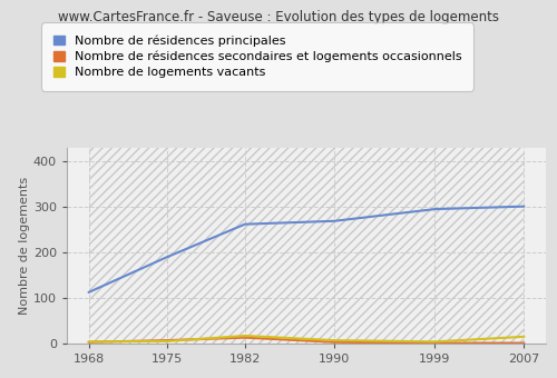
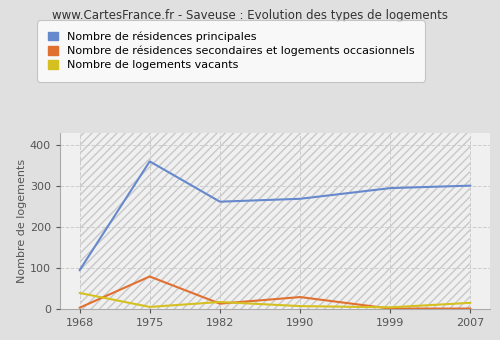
Nombre de résidences principales/1968: 113 -> 95
Nombre de logements vacants/1968: 5 -> 40
Nombre de résidences principales/1975: 190 -> 360
Nombre de résidences secondaires et logements occasionnels/1975: 8 -> 80
Nombre de résidences secondaires et logements occasionnels/1990: 4 -> 30
